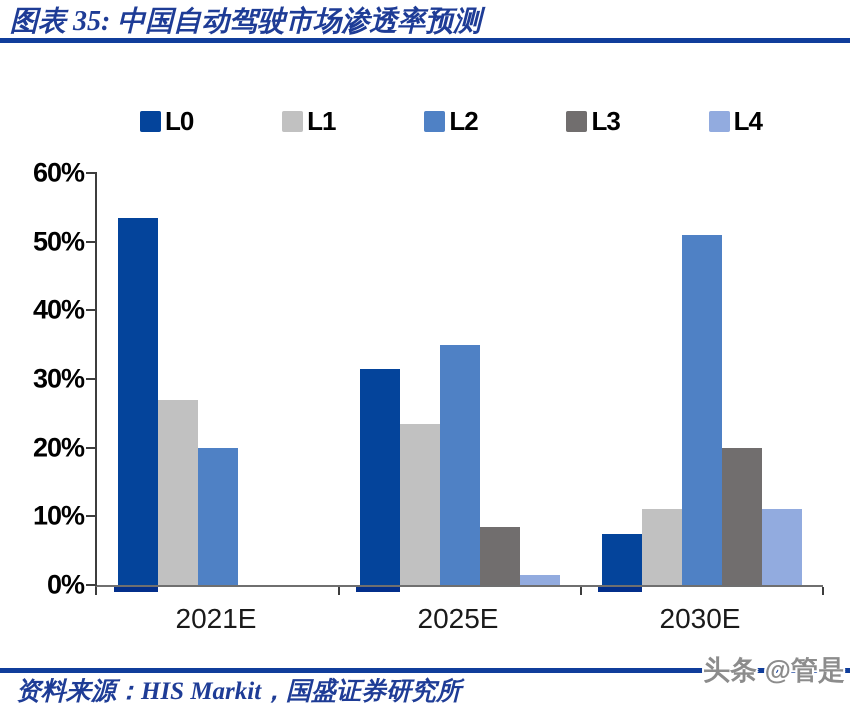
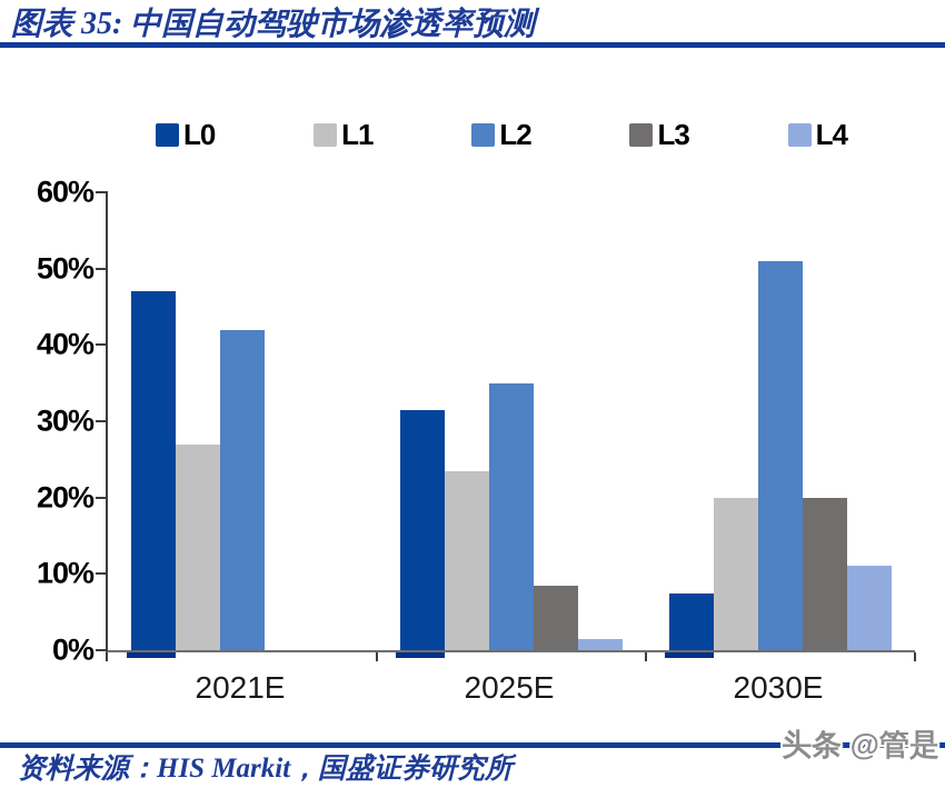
L0/2021E: 54% -> 47%
L2/2021E: 20% -> 42%
L1/2030E: 11% -> 20%
